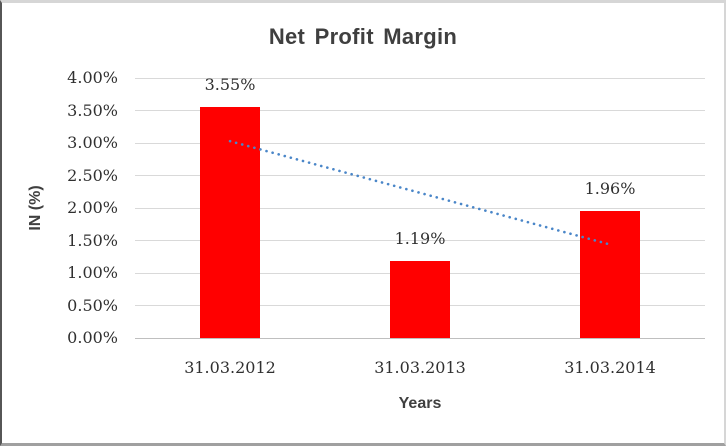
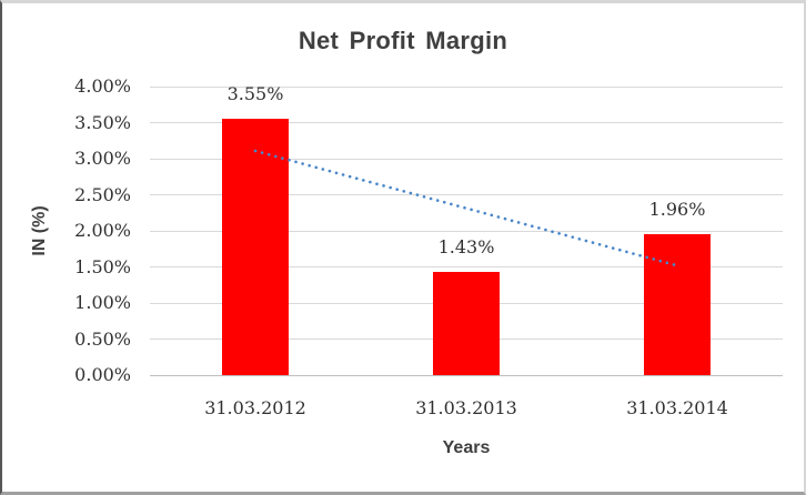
31.03.2013: 1.19% -> 1.43%
